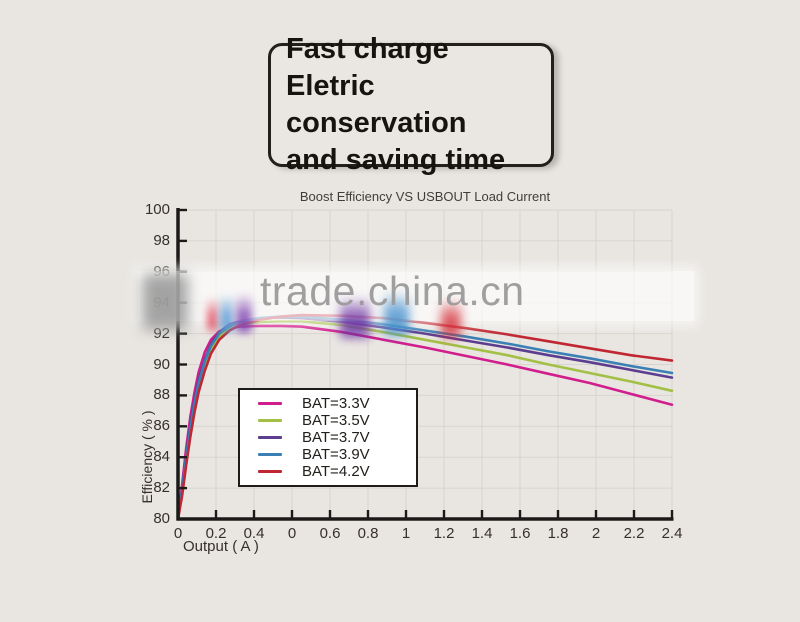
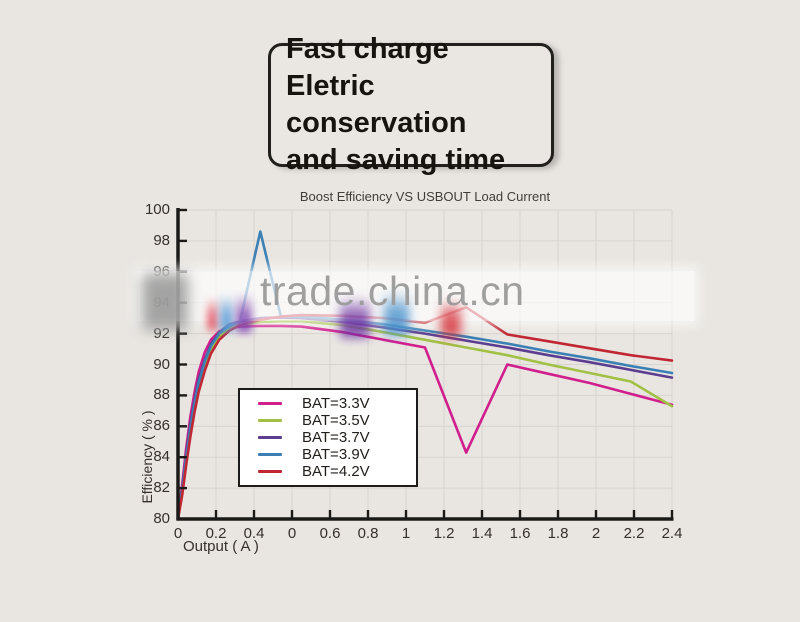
BAT=3.9V/0.4: 93.0 -> 98.6
BAT=3.3V/1.4: 90.5 -> 84.3
BAT=4.2V/1.4: 92.3 -> 93.7
BAT=3.5V/2.4: 88.3 -> 87.3
